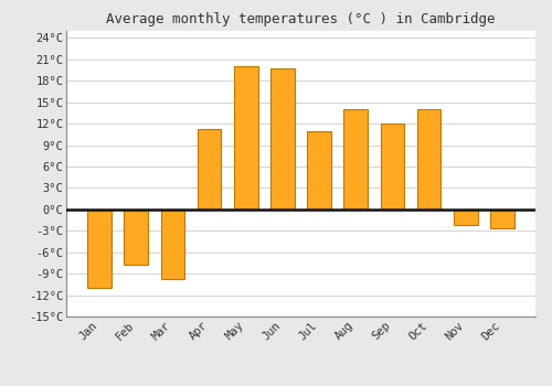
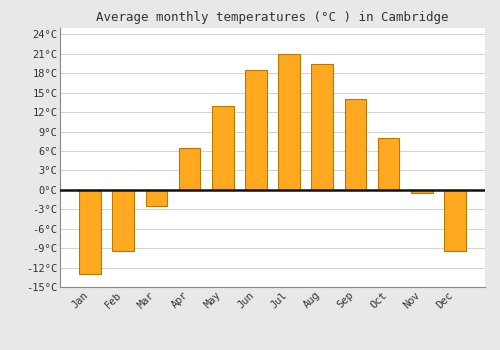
Jan: -11.0°C -> -13.0°C
Feb: -7.8°C -> -9.5°C
Mar: -9.8°C -> -2.5°C
Apr: 11.2°C -> 6.5°C
May: 20.0°C -> 13.0°C
Jun: 19.8°C -> 18.5°C
Jul: 11.0°C -> 21.0°C
Aug: 14.0°C -> 19.5°C
Sep: 12.0°C -> 14.0°C
Oct: 14.0°C -> 8.0°C
Nov: -2.2°C -> -0.5°C
Dec: -2.6°C -> -9.5°C
